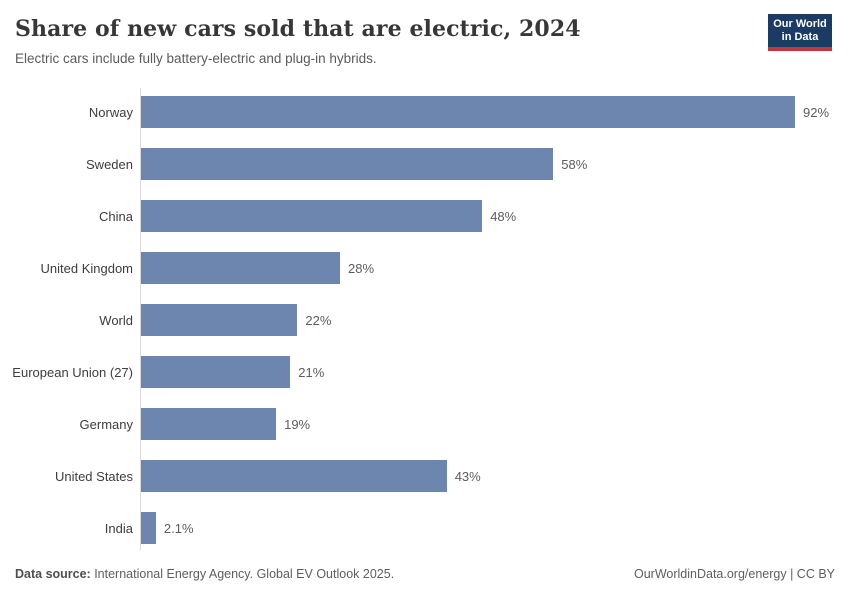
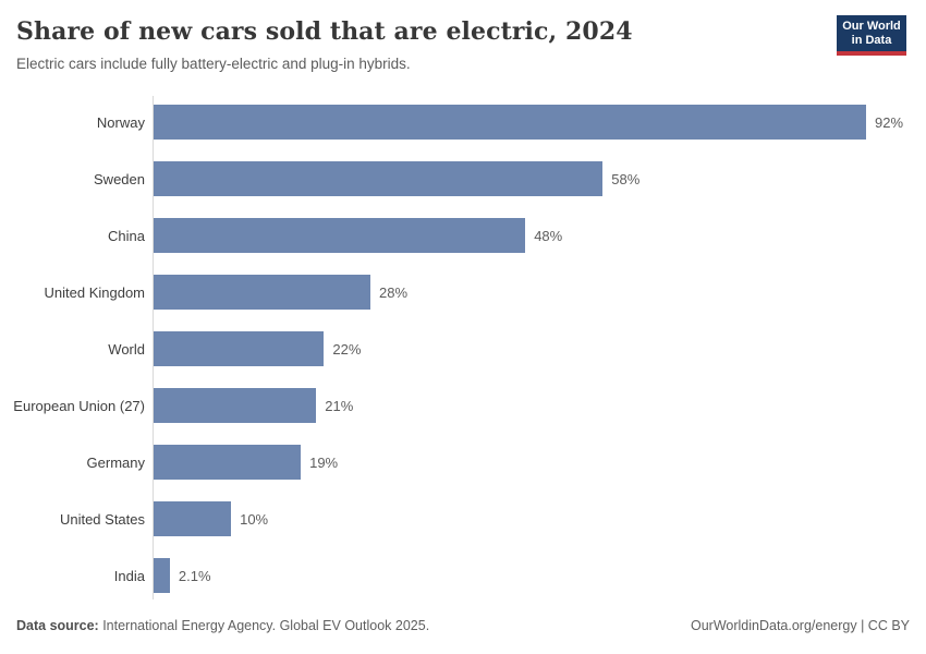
United States: 43% -> 10%
